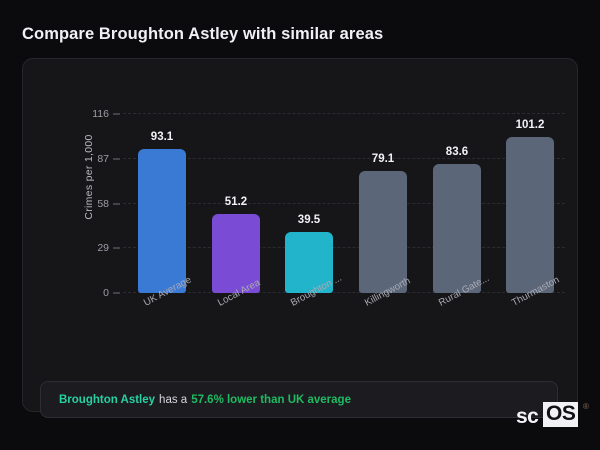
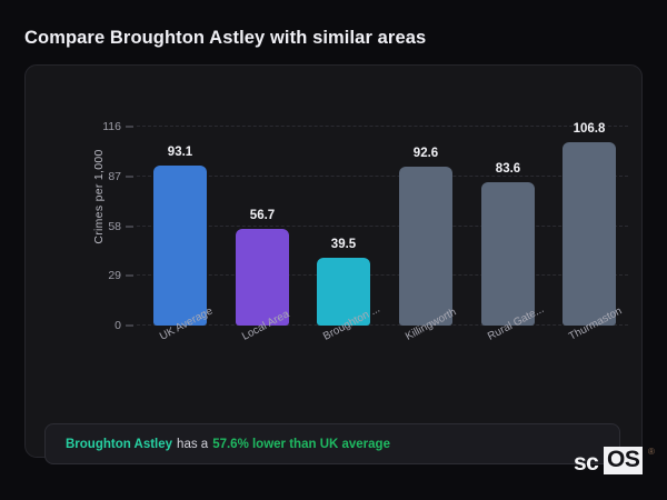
Local Area: 51.2 -> 56.7
Killingworth: 79.1 -> 92.6
Thurmaston: 101.2 -> 106.8
